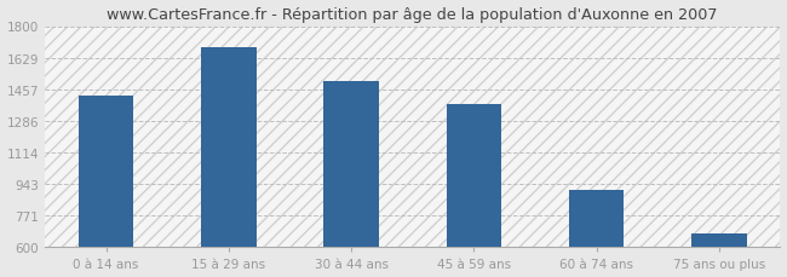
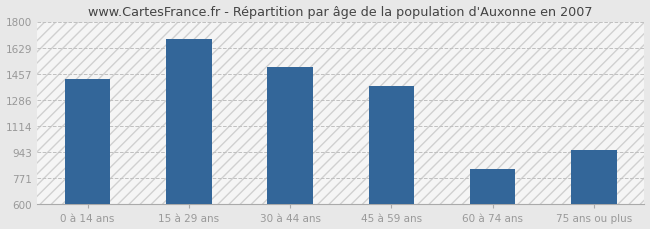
60 à 74 ans: 910 -> 830
75 ans ou plus: 680 -> 960
